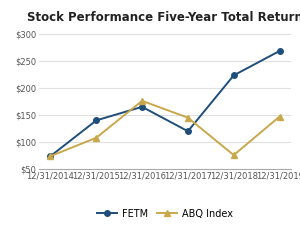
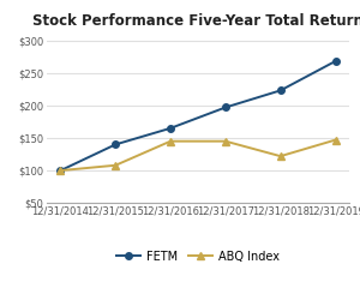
FETM/12/31/2014: $74 -> $100
ABQ Index/12/31/2014: $74 -> $100
ABQ Index/12/31/2016: $176 -> $145
FETM/12/31/2017: $120 -> $197
ABQ Index/12/31/2018: $76 -> $122
